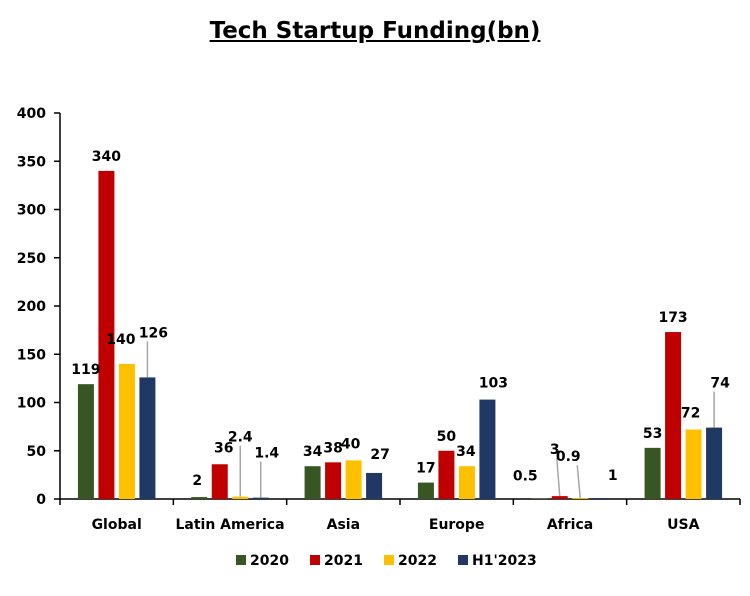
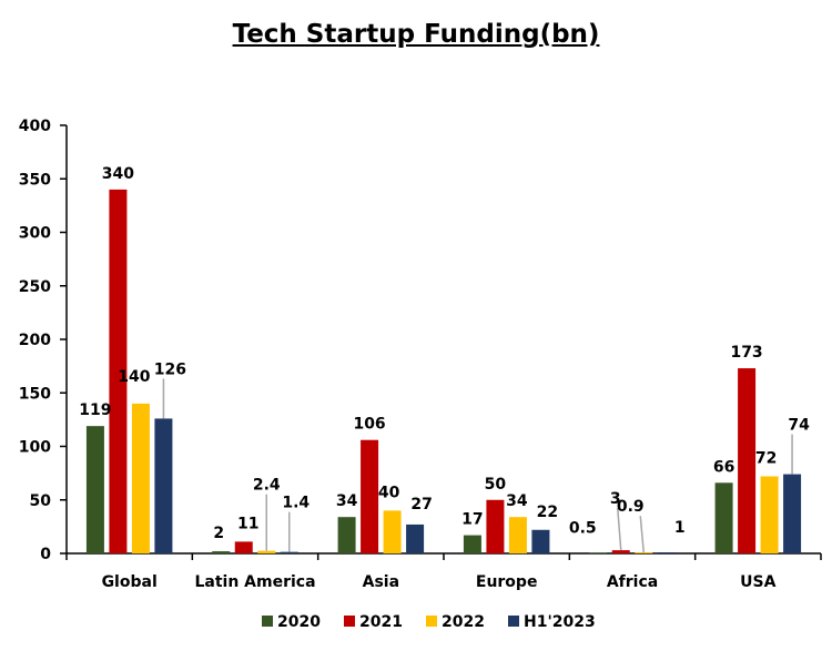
2021/Latin America: 36 -> 11
2021/Asia: 38 -> 106
H1'2023/Europe: 103 -> 22
2020/USA: 53 -> 66
